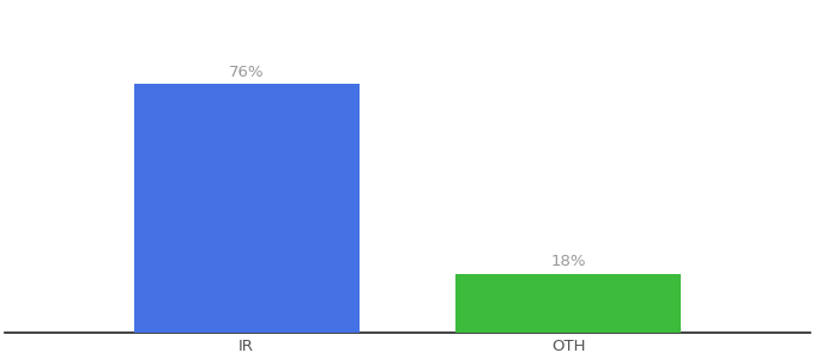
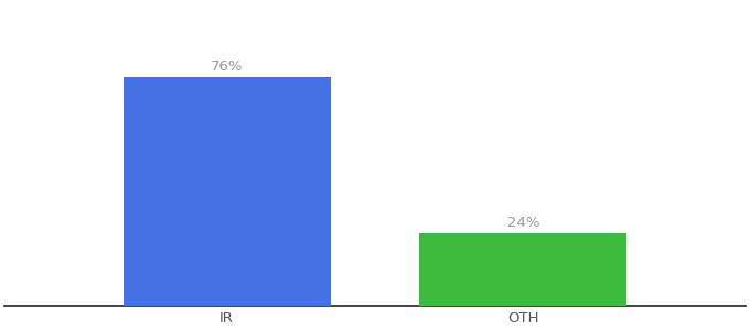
OTH: 18% -> 24%
